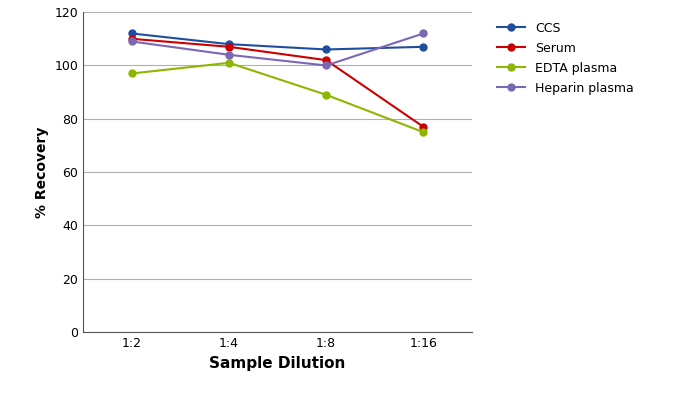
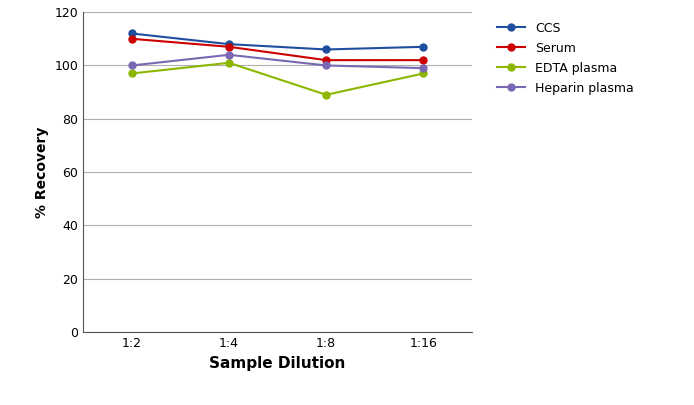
Heparin plasma/1:2: 109 -> 100
Serum/1:16: 77 -> 102
EDTA plasma/1:16: 75 -> 97
Heparin plasma/1:16: 112 -> 99
